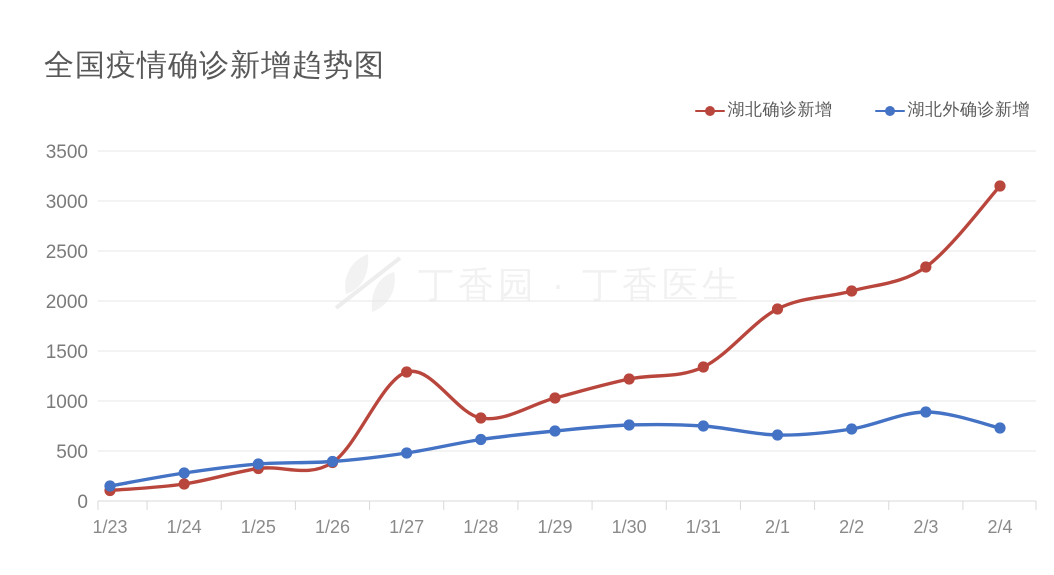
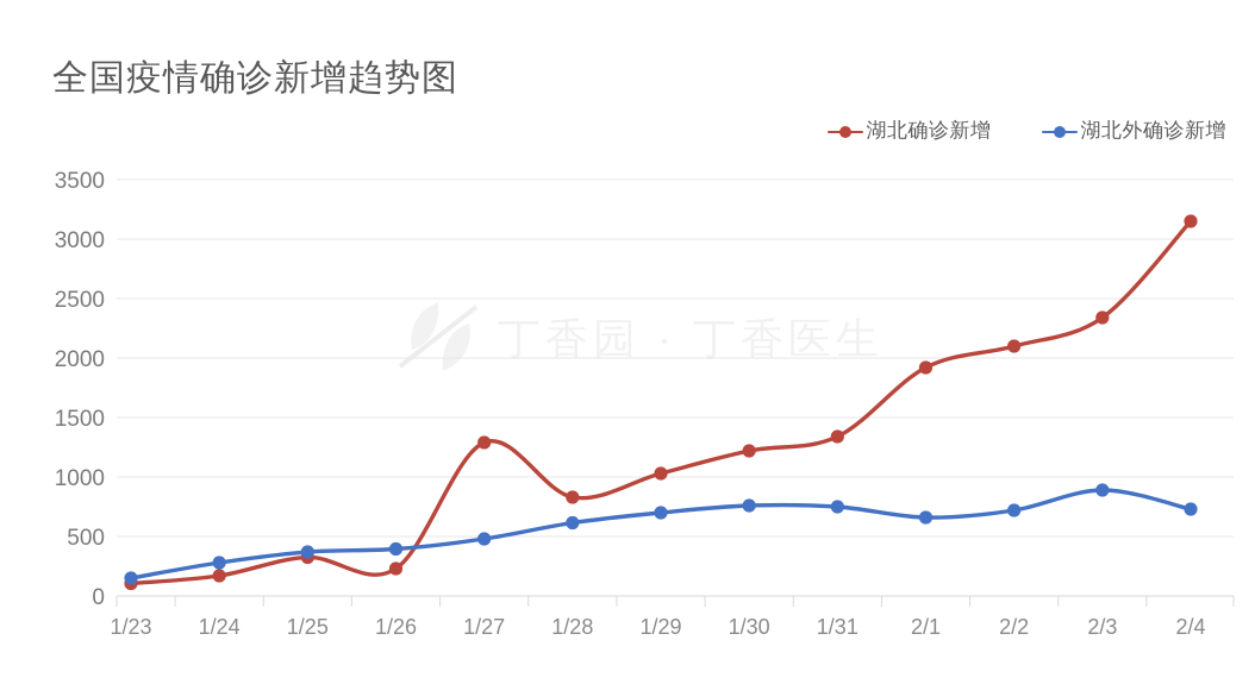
湖北确诊新增/1/26: 380 -> 230
